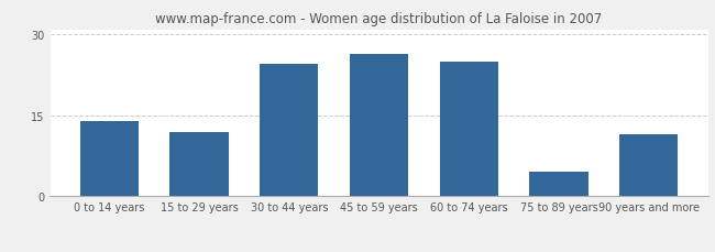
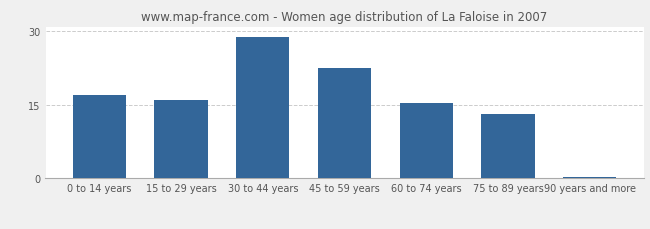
0 to 14 years: 14.0 -> 17.0
15 to 29 years: 12.0 -> 16.1
30 to 44 years: 24.5 -> 28.8
45 to 59 years: 26.5 -> 22.5
60 to 74 years: 25.0 -> 15.4
75 to 89 years: 4.5 -> 13.1
90 years and more: 11.5 -> 0.2
